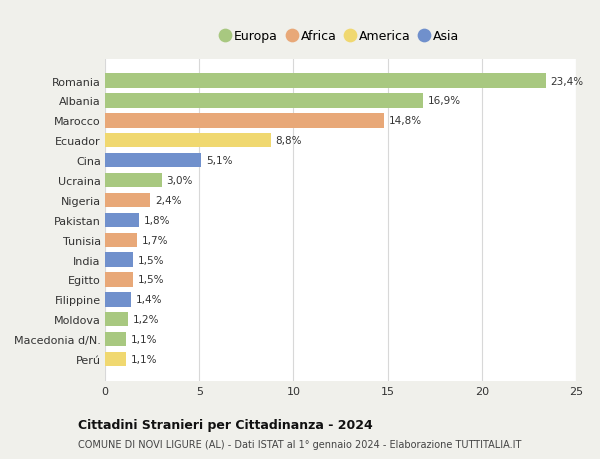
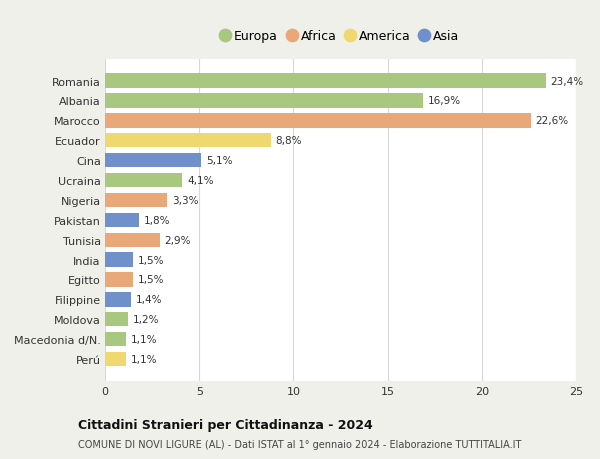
Marocco: 14,8% -> 22,6%
Ucraina: 3,0% -> 4,1%
Nigeria: 2,4% -> 3,3%
Tunisia: 1,7% -> 2,9%
